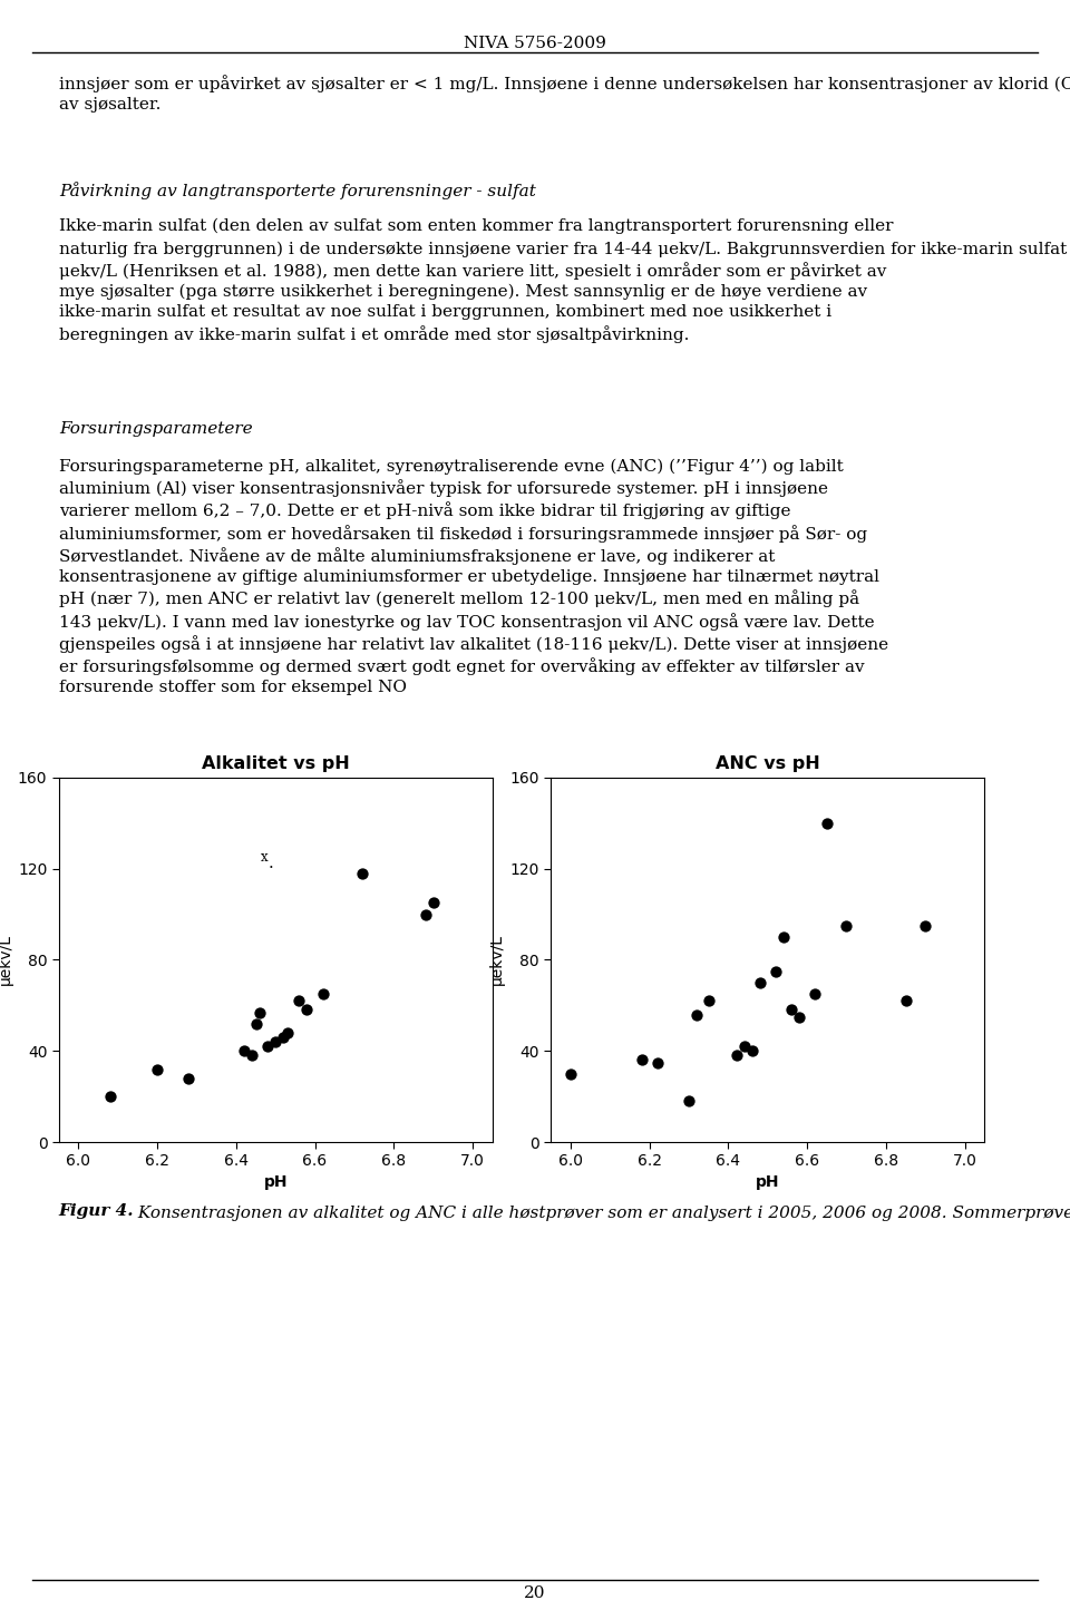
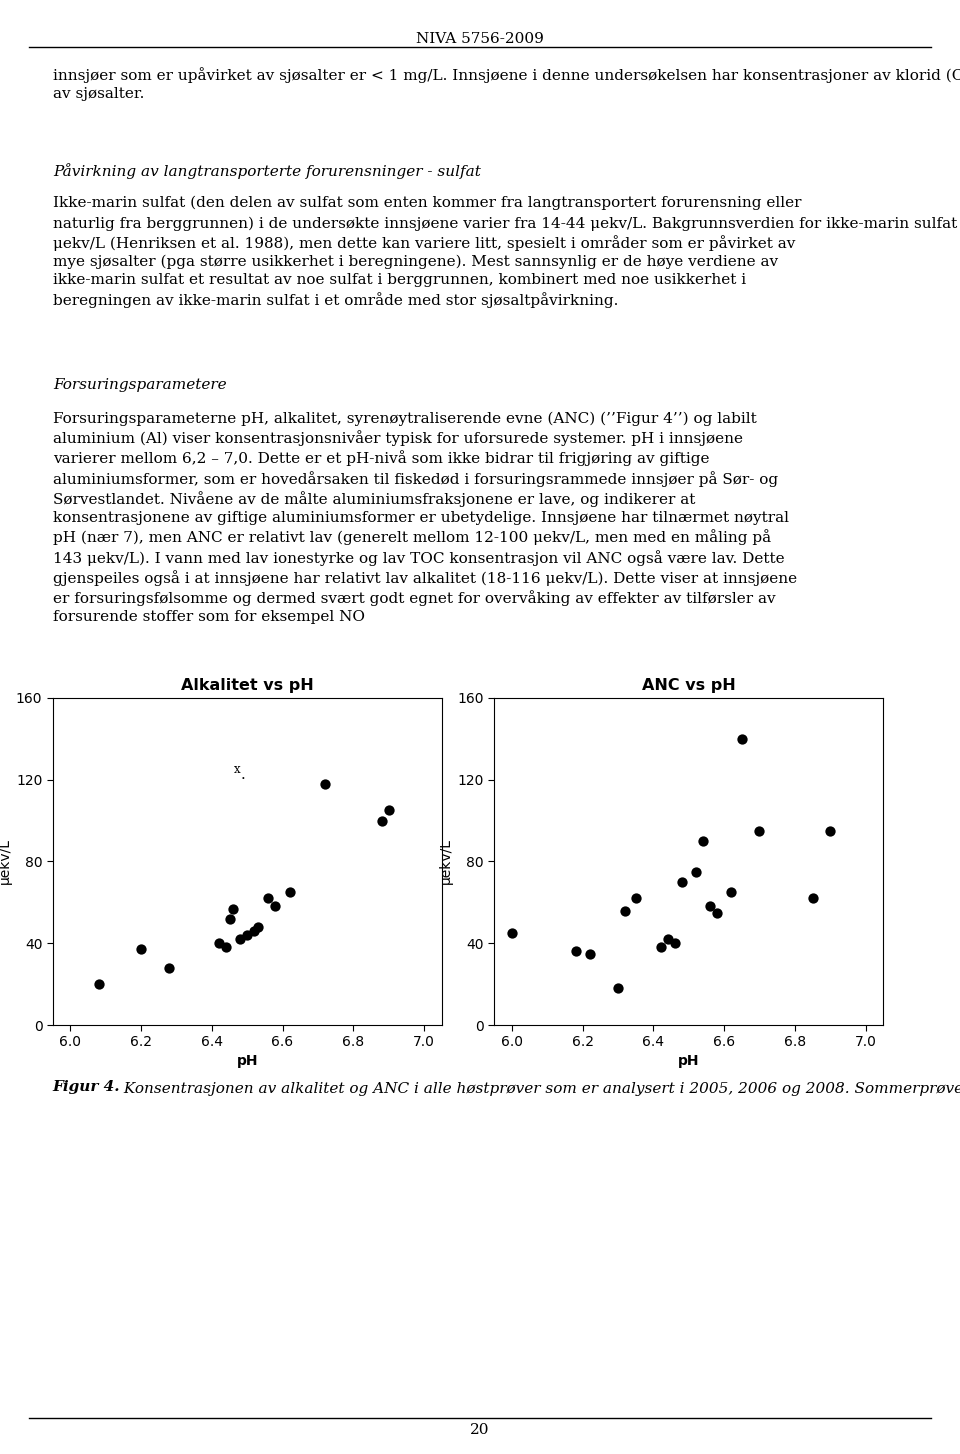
Alkalitet vs pH/6.2: 32 -> 37
ANC vs pH/6.0: 30 -> 45
